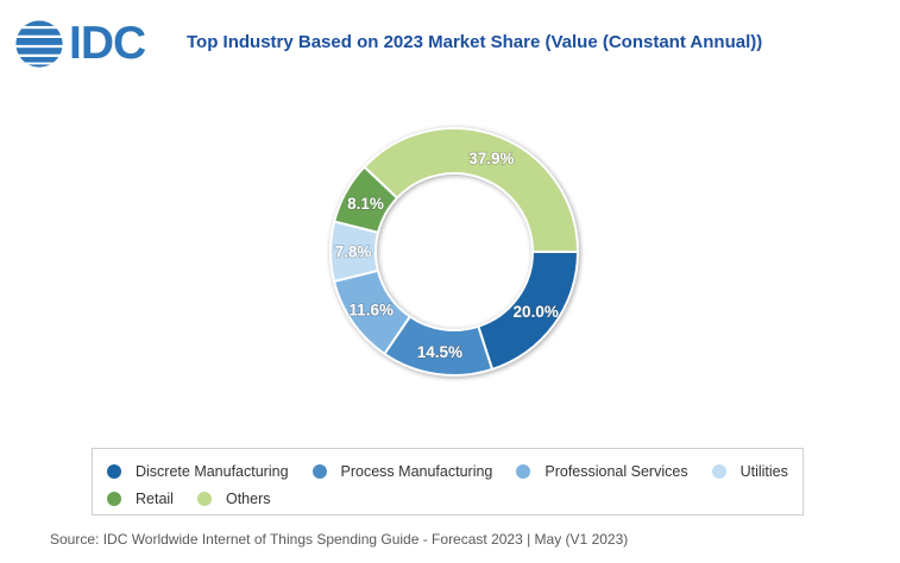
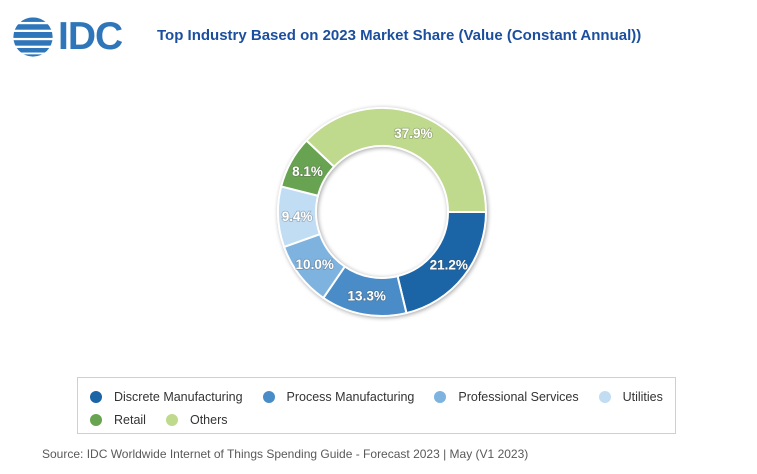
Discrete Manufacturing: 20.0% -> 21.2%
Process Manufacturing: 14.5% -> 13.3%
Professional Services: 11.6% -> 10.0%
Utilities: 7.8% -> 9.4%
